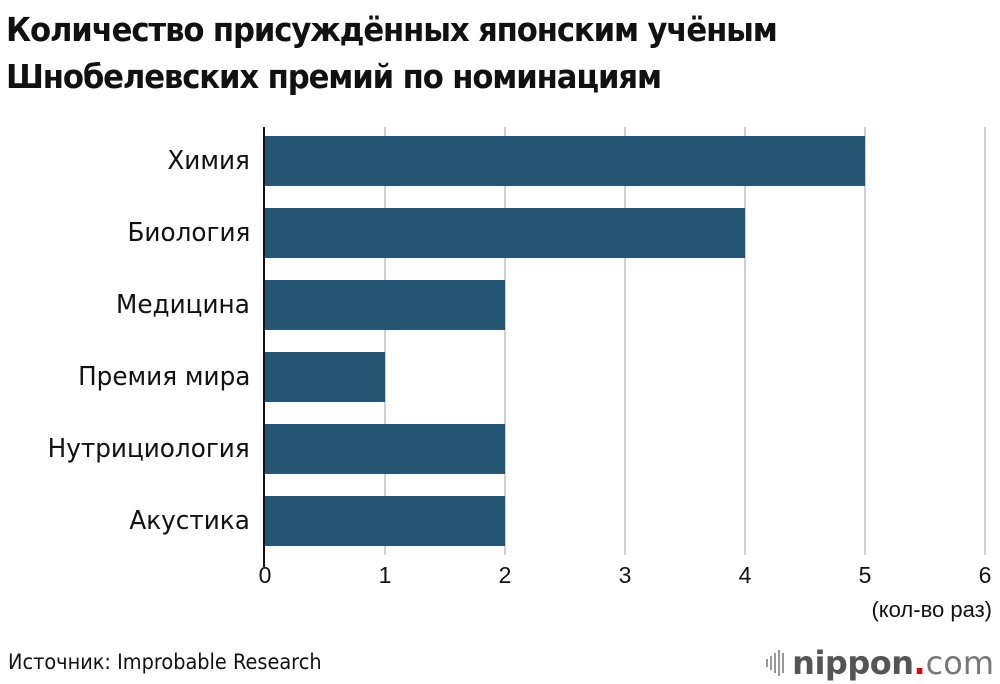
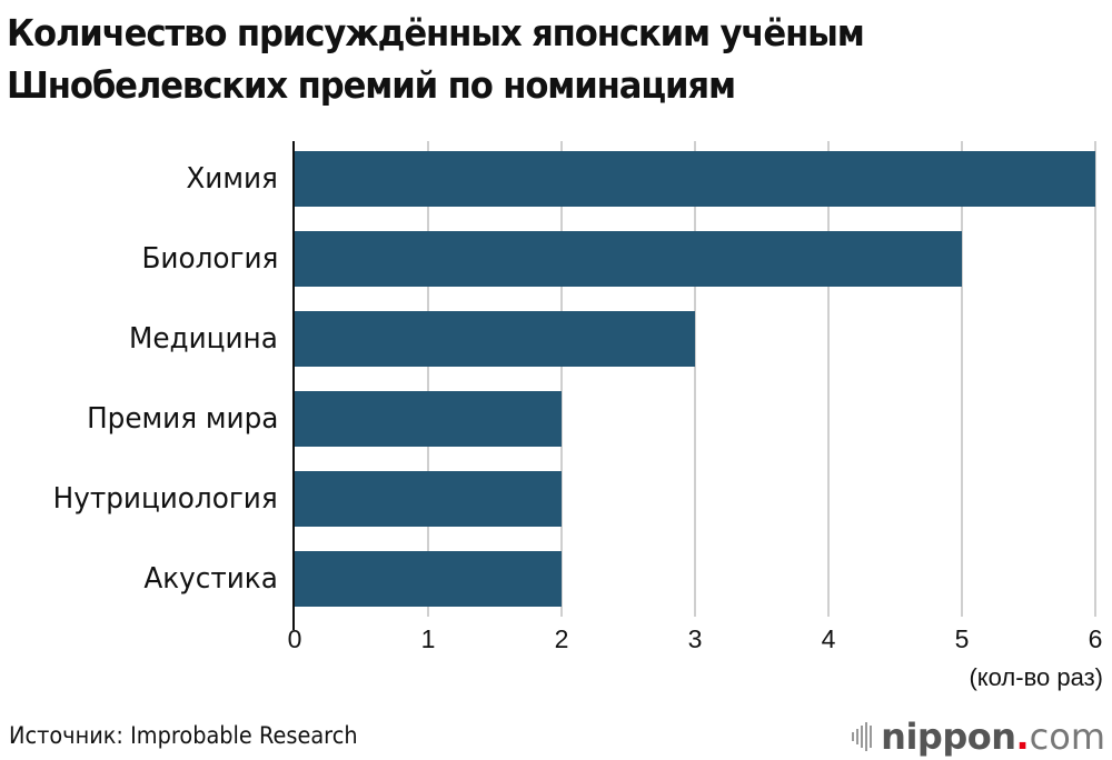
Химия: 5 -> 6
Биология: 4 -> 5
Медицина: 2 -> 3
Премия мира: 1 -> 2
